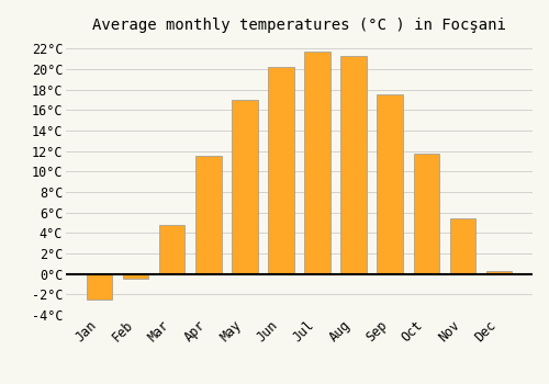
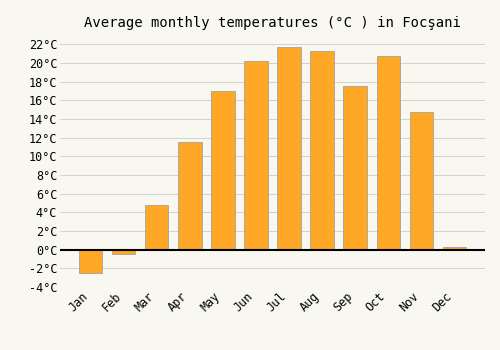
Oct: 11.7°C -> 20.8°C
Nov: 5.4°C -> 14.8°C
